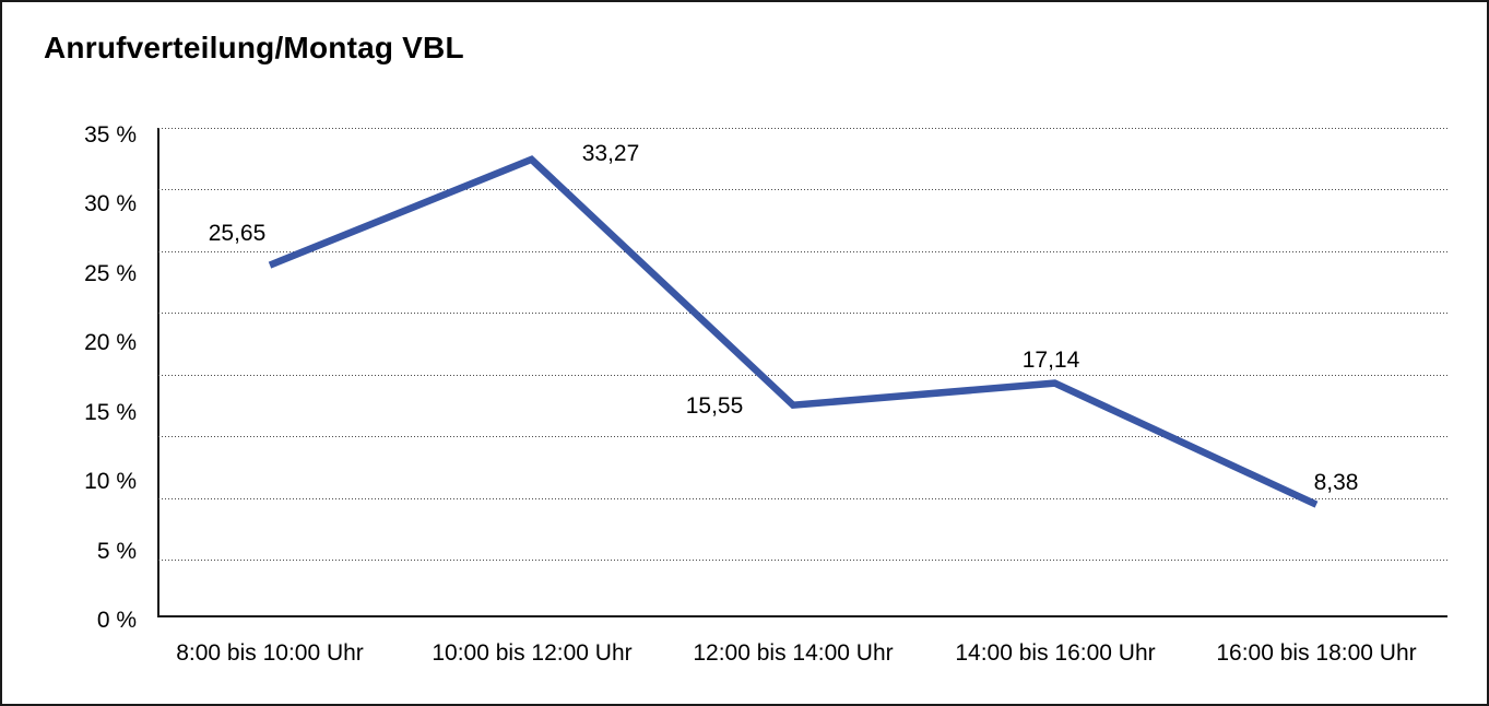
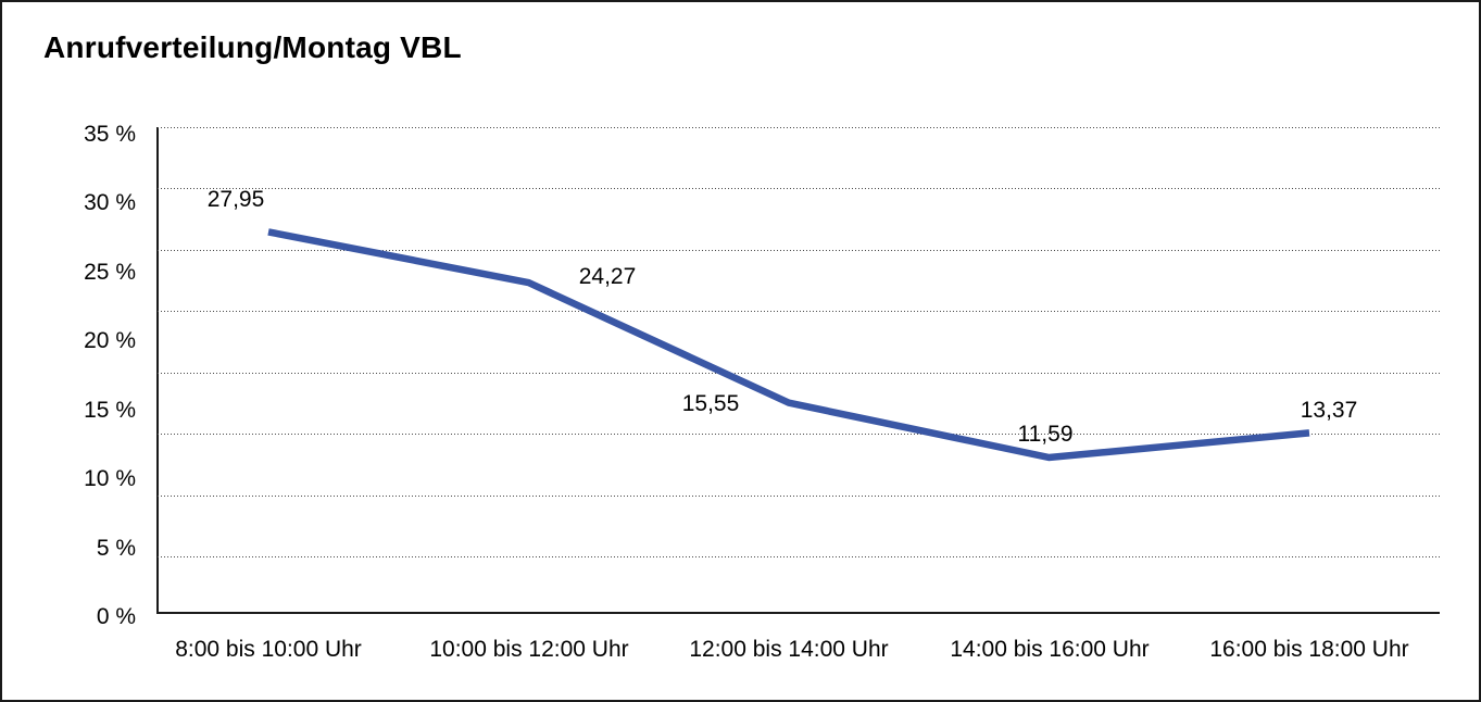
8:00 bis 10:00 Uhr: 25,65 -> 27,95
10:00 bis 12:00 Uhr: 33,27 -> 24,27
14:00 bis 16:00 Uhr: 17,14 -> 11,59
16:00 bis 18:00 Uhr: 8,38 -> 13,37
